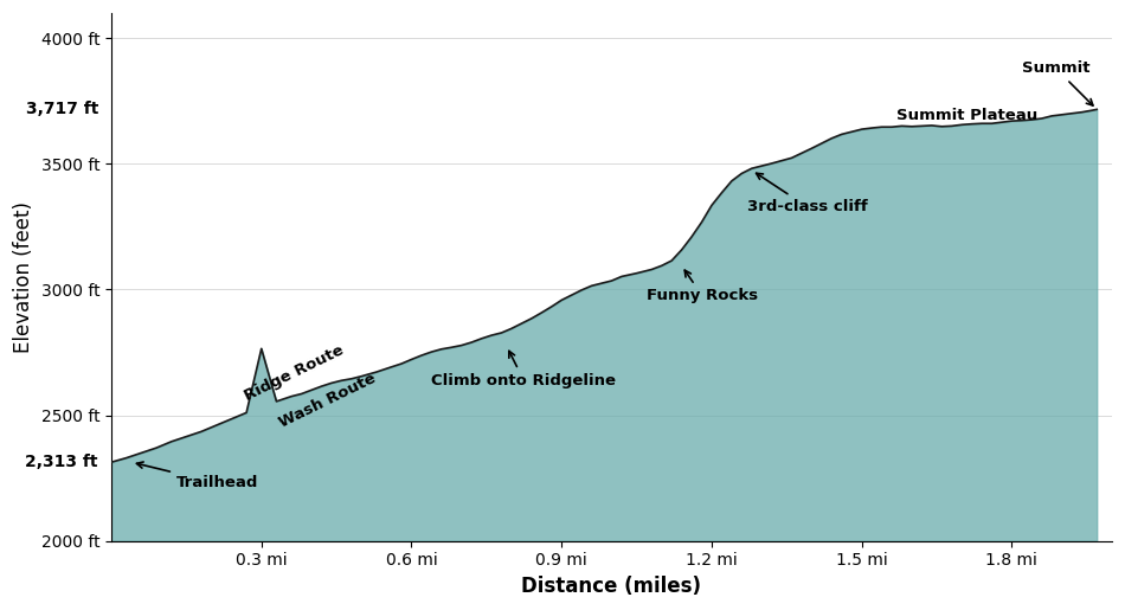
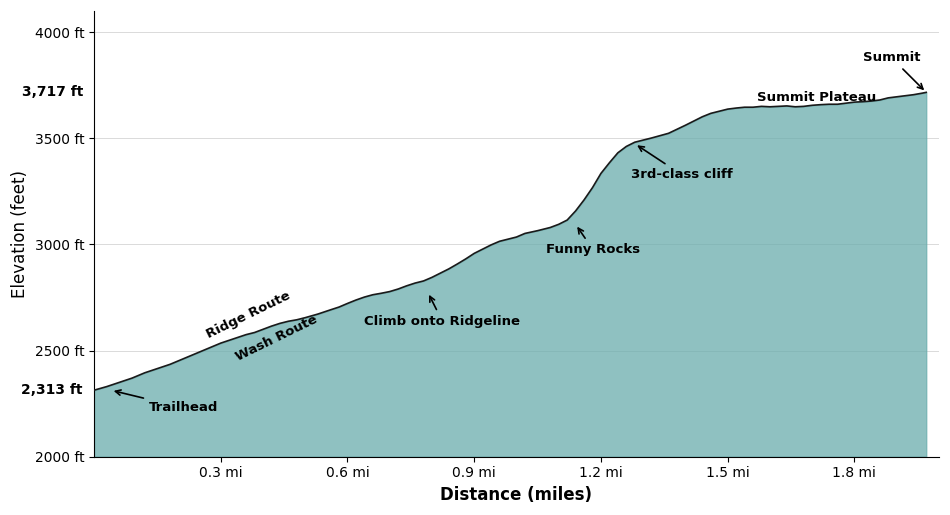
0.3 mi: 2765 ft -> 2535 ft
